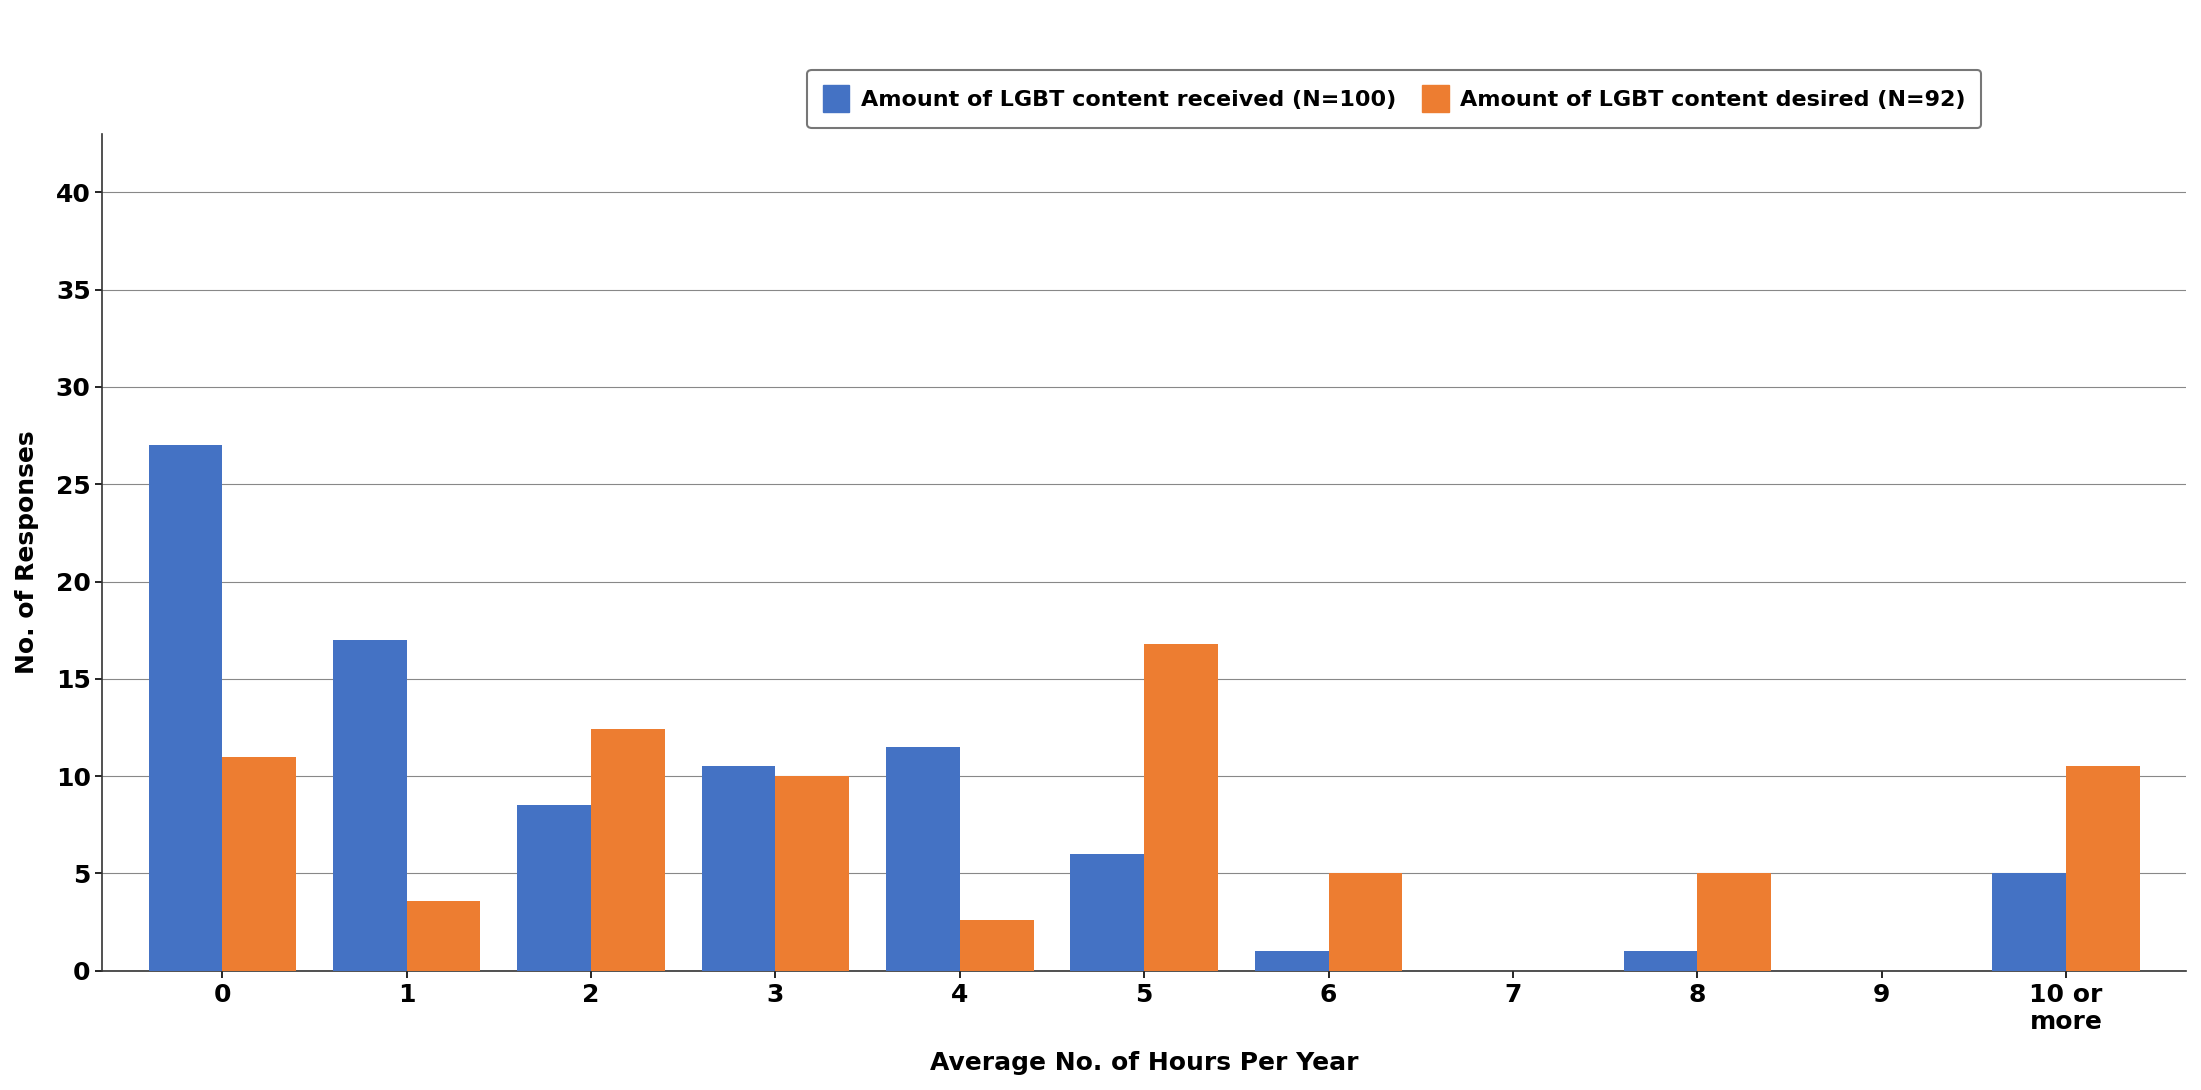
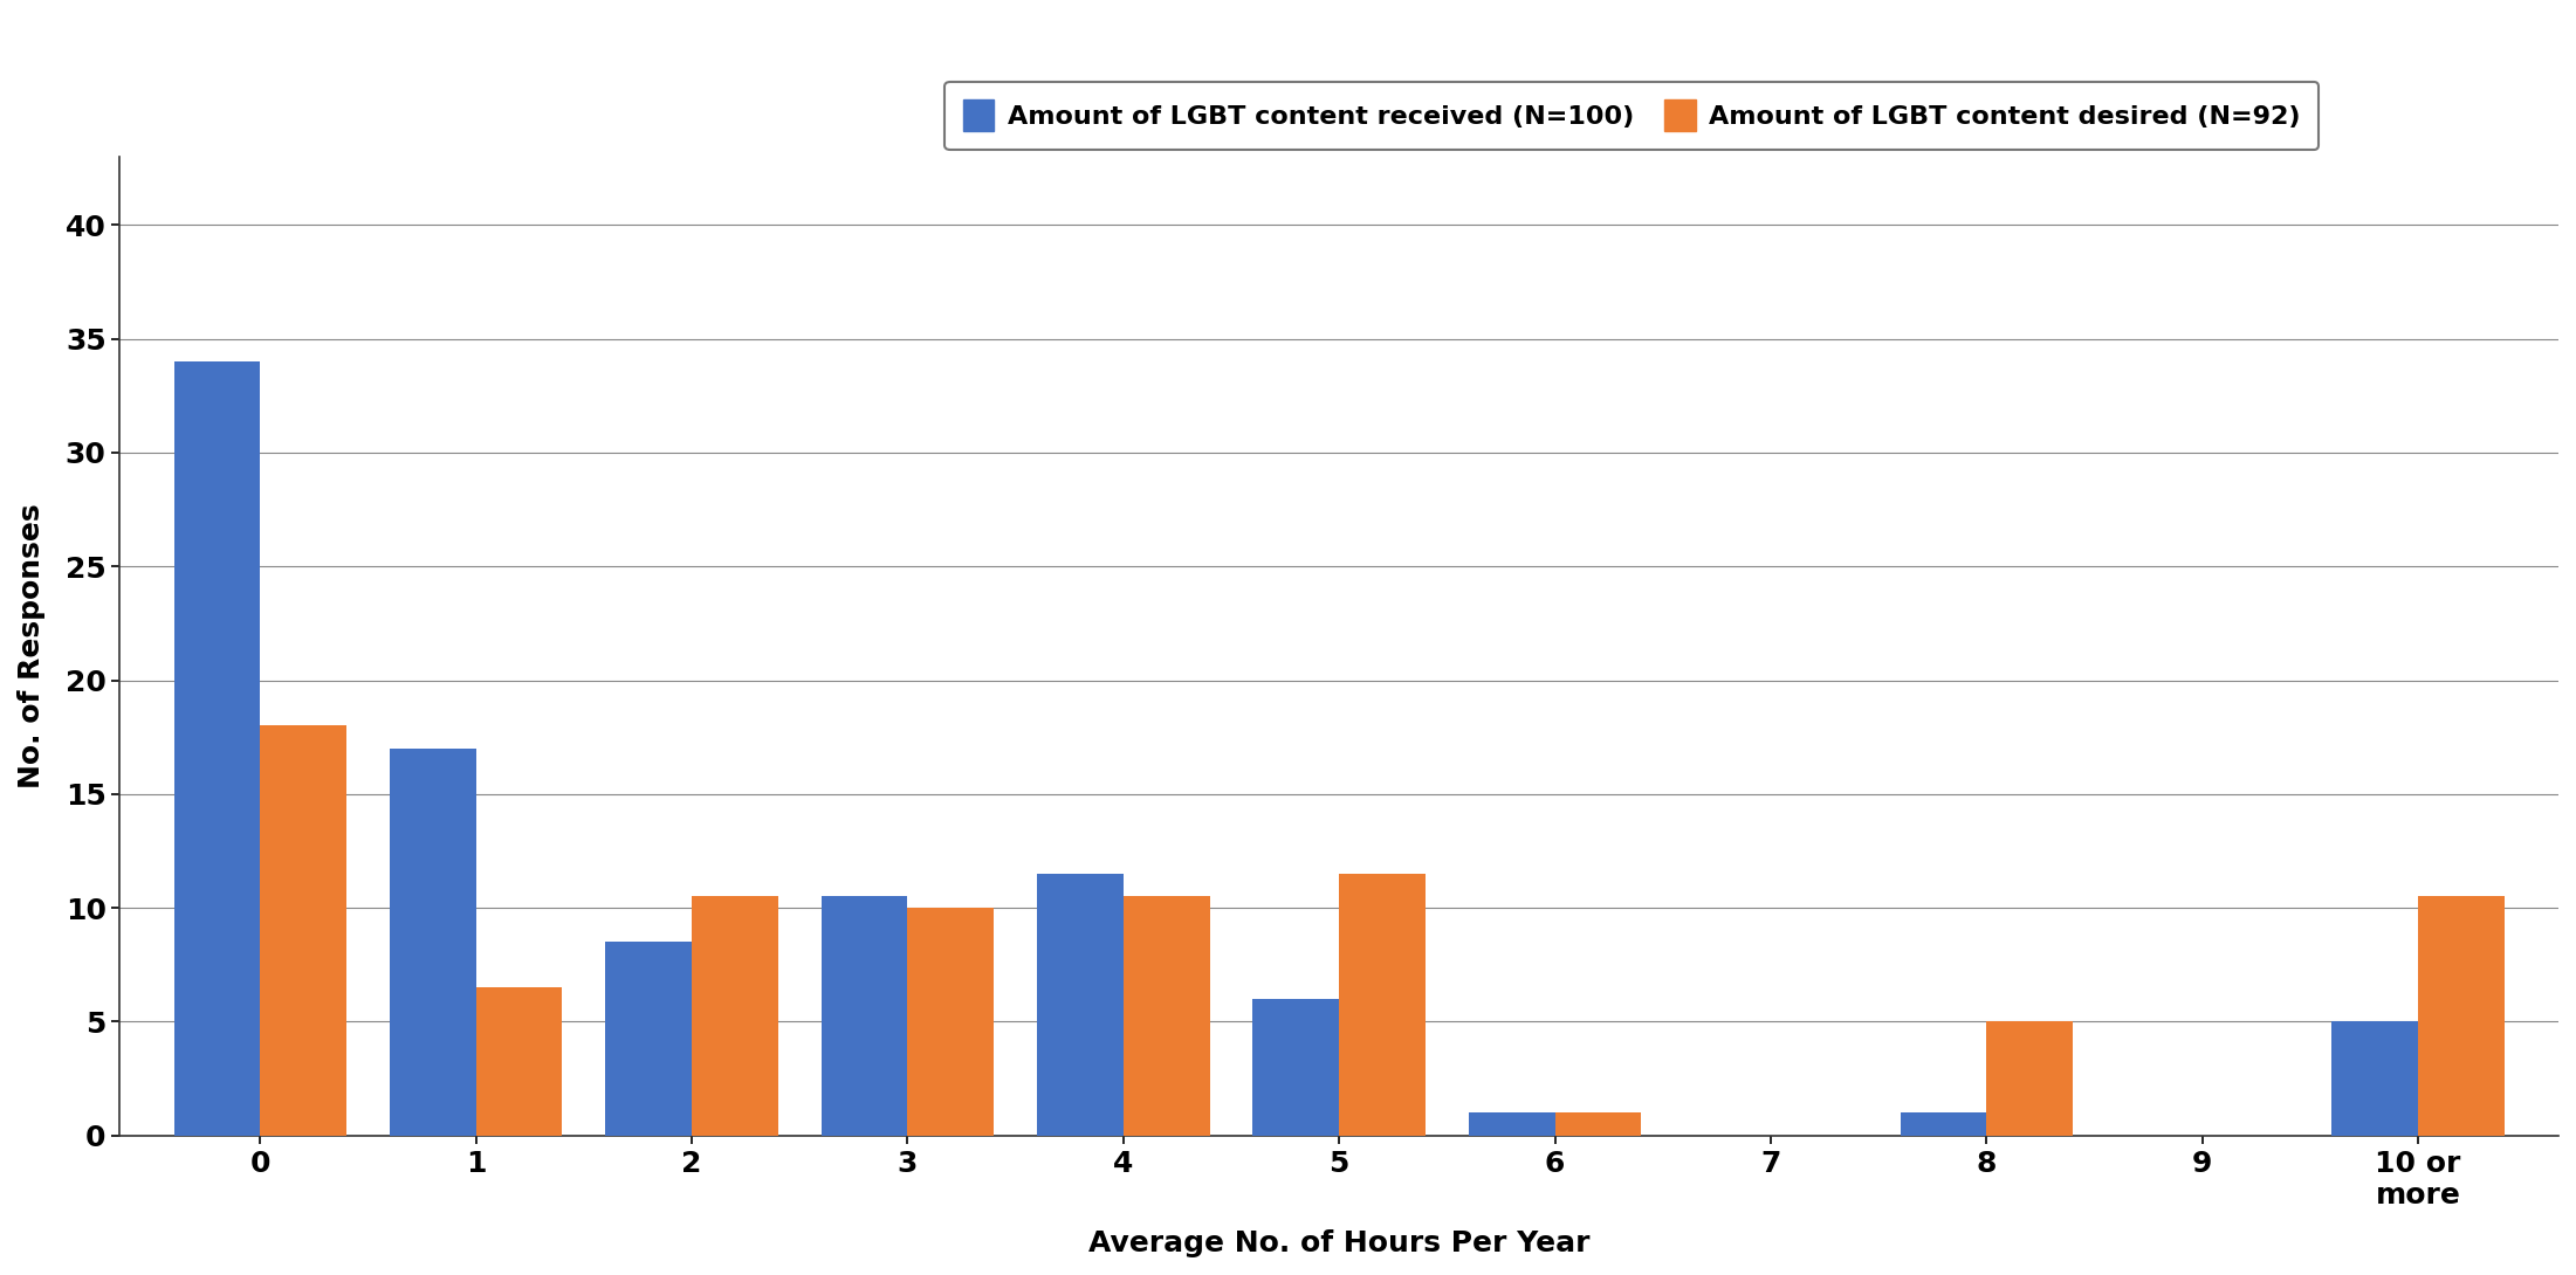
Amount of LGBT content received (N=100)/0: 27.0 -> 34.0
Amount of LGBT content desired (N=92)/0: 11.0 -> 18.0
Amount of LGBT content desired (N=92)/1: 3.6 -> 6.5
Amount of LGBT content desired (N=92)/2: 12.4 -> 10.5
Amount of LGBT content desired (N=92)/4: 2.6 -> 10.5
Amount of LGBT content desired (N=92)/5: 16.8 -> 11.5
Amount of LGBT content desired (N=92)/6: 5.0 -> 1.0
